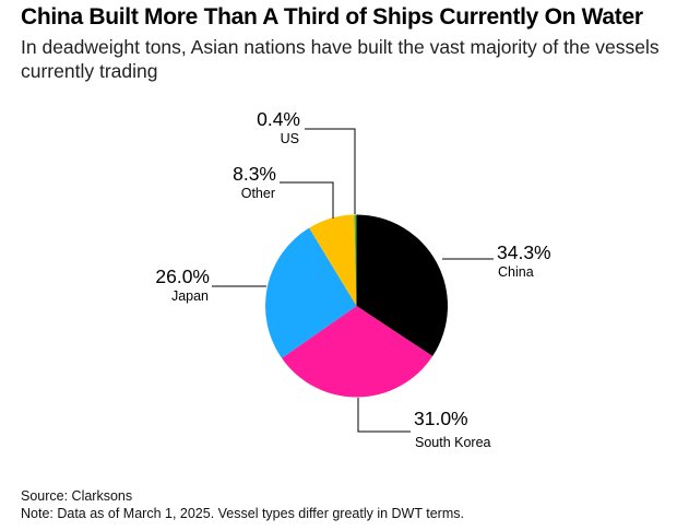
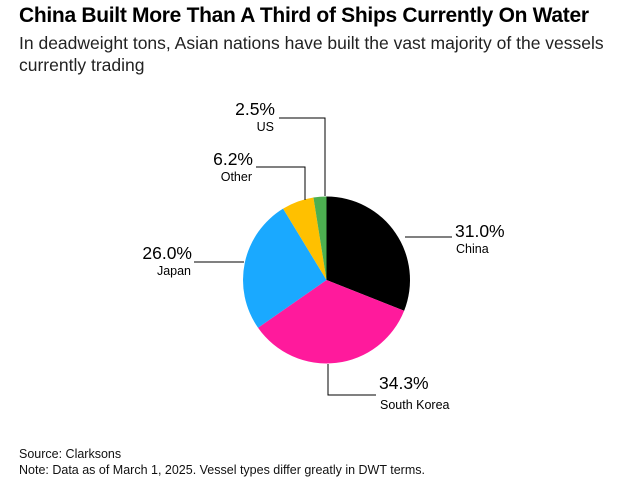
China: 34.3% -> 31.0%
South Korea: 31.0% -> 34.3%
Other: 8.3% -> 6.2%
US: 0.4% -> 2.5%
